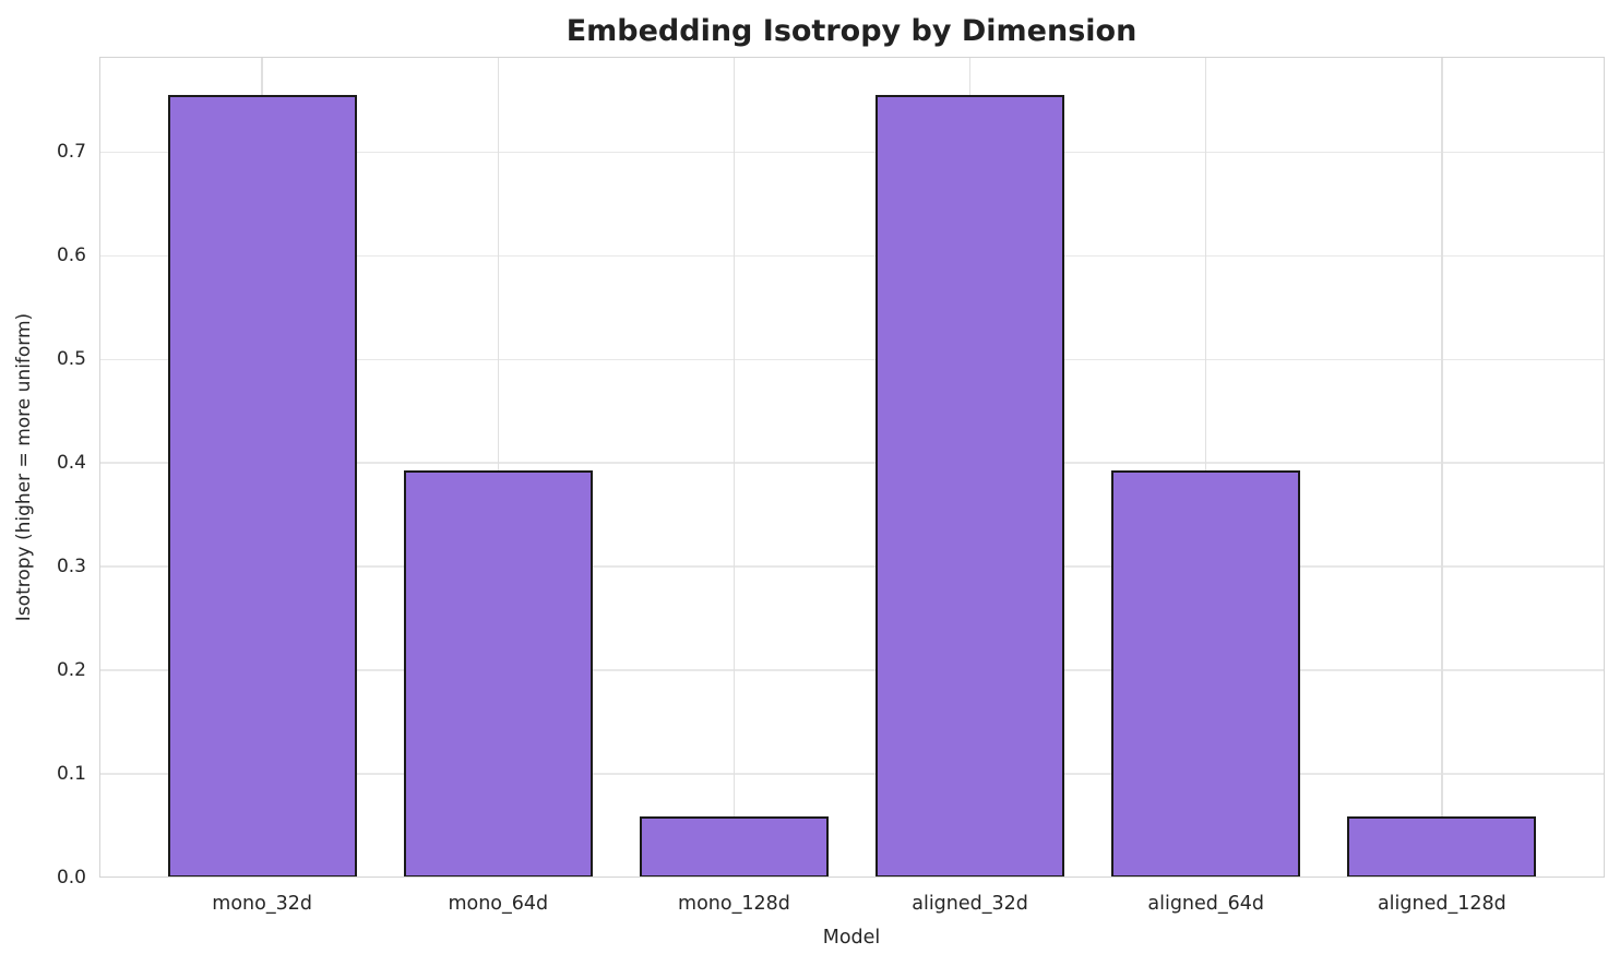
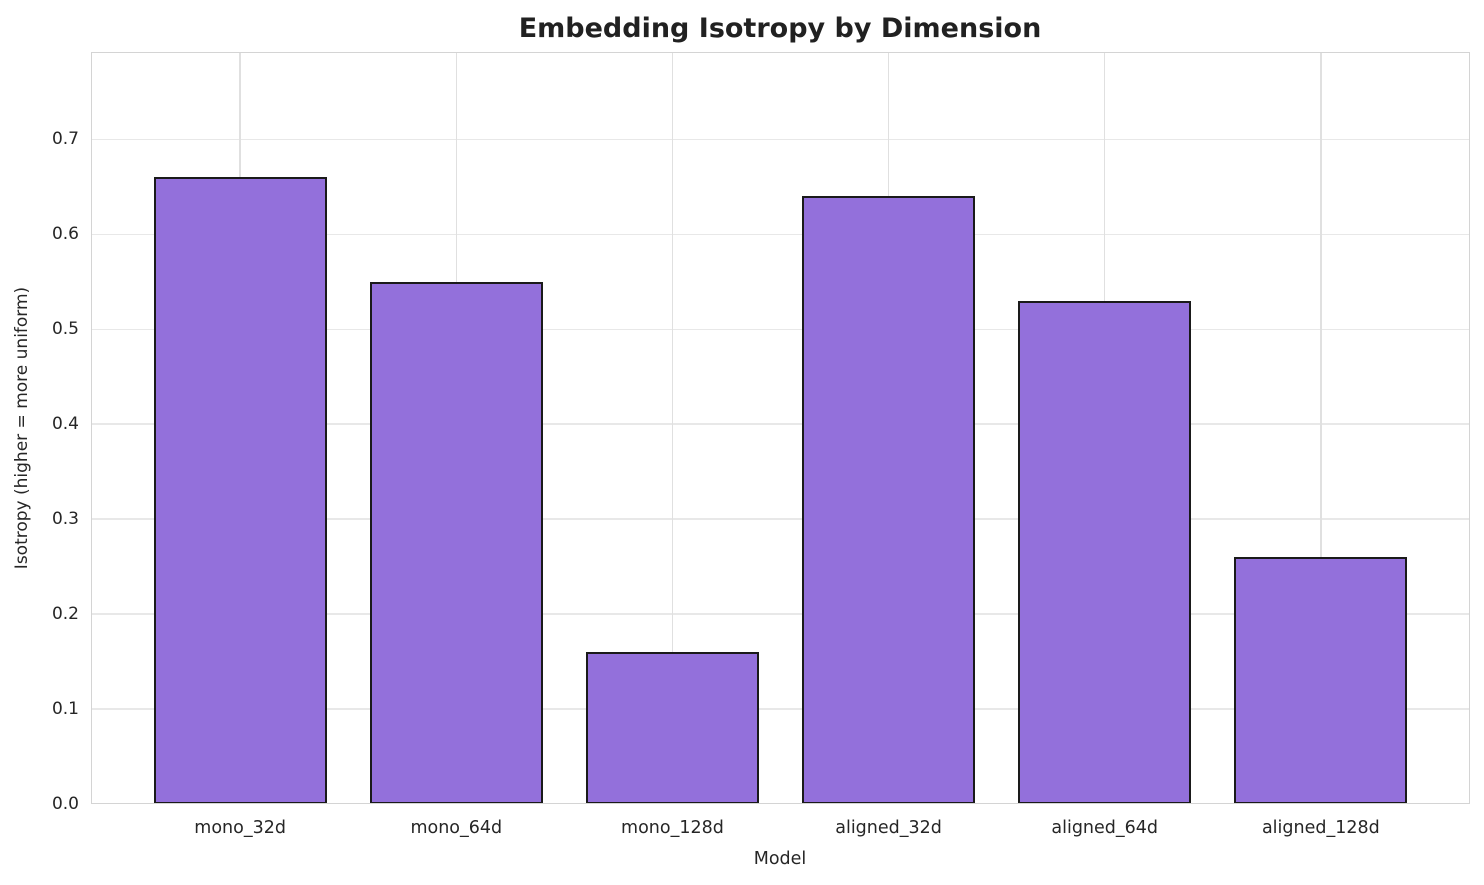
mono_32d: 0.76 -> 0.66
mono_64d: 0.39 -> 0.55
mono_128d: 0.06 -> 0.16
aligned_32d: 0.76 -> 0.64
aligned_64d: 0.39 -> 0.53
aligned_128d: 0.06 -> 0.26
